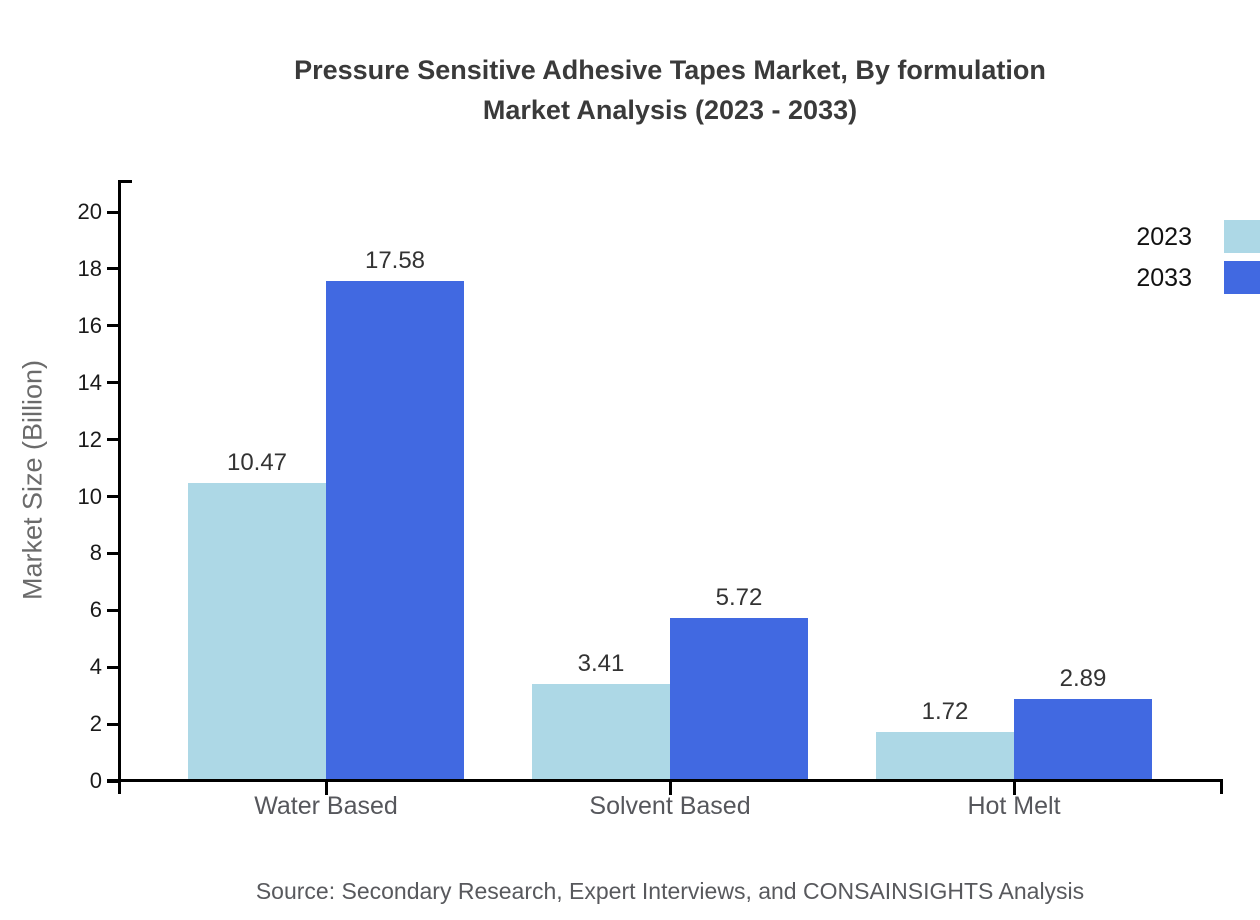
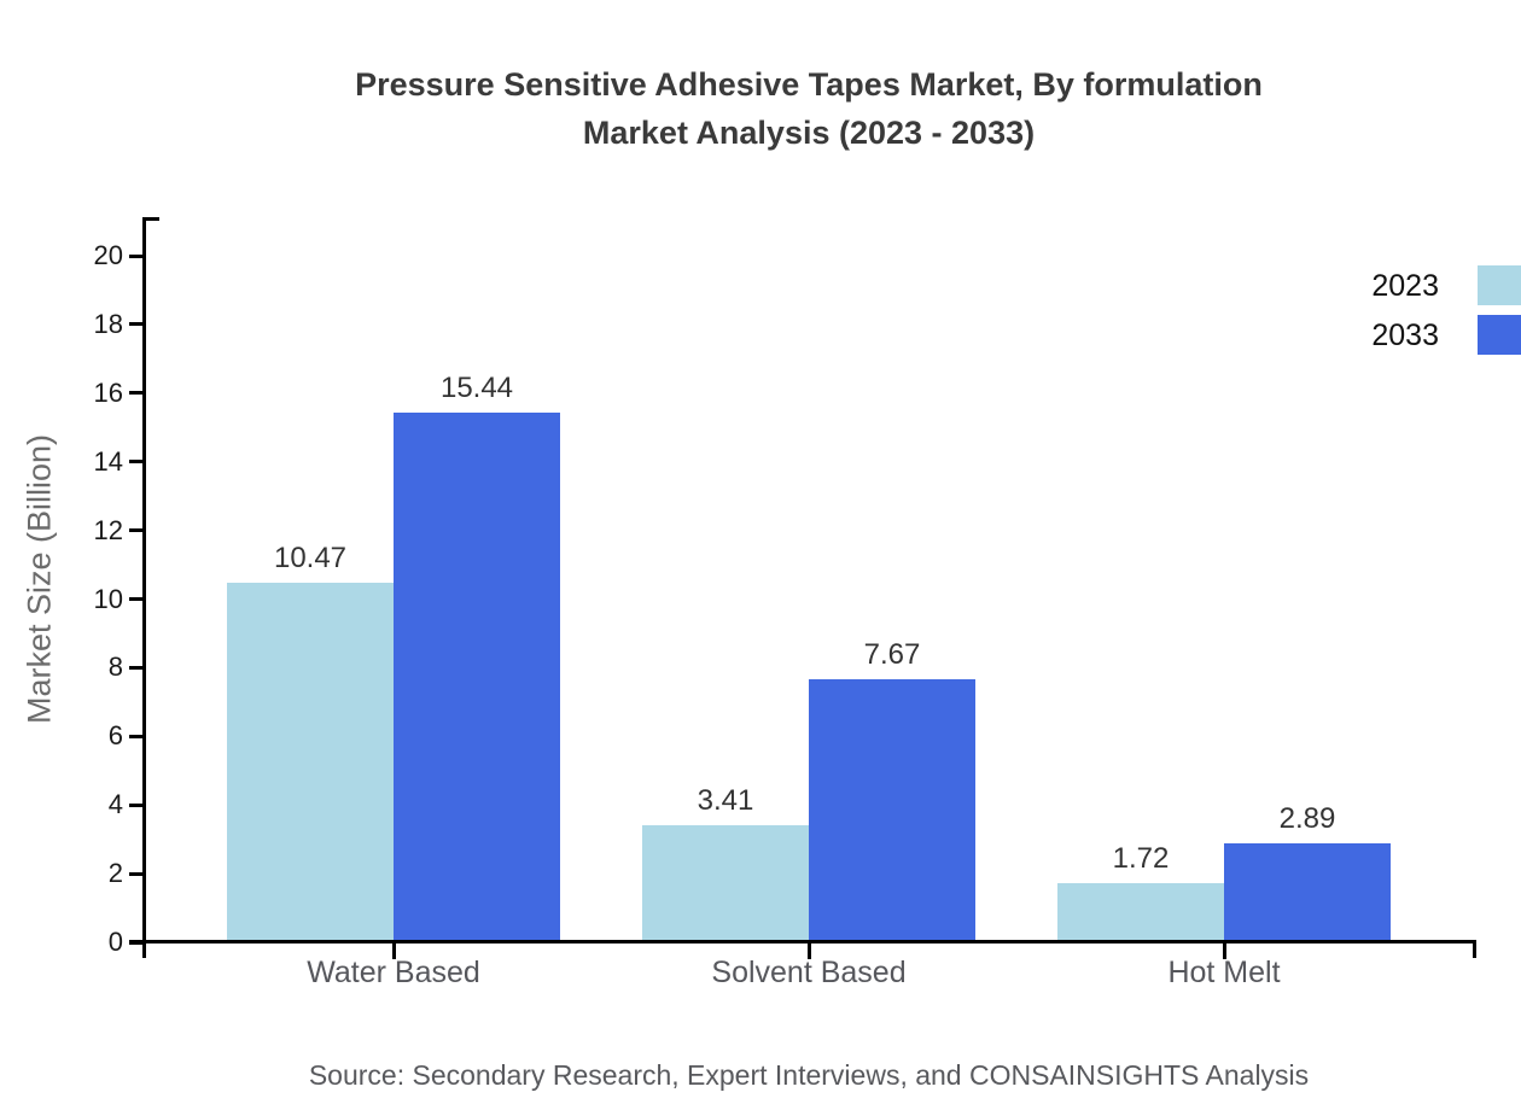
2033/Water Based: 17.58 -> 15.44
2033/Solvent Based: 5.72 -> 7.67
